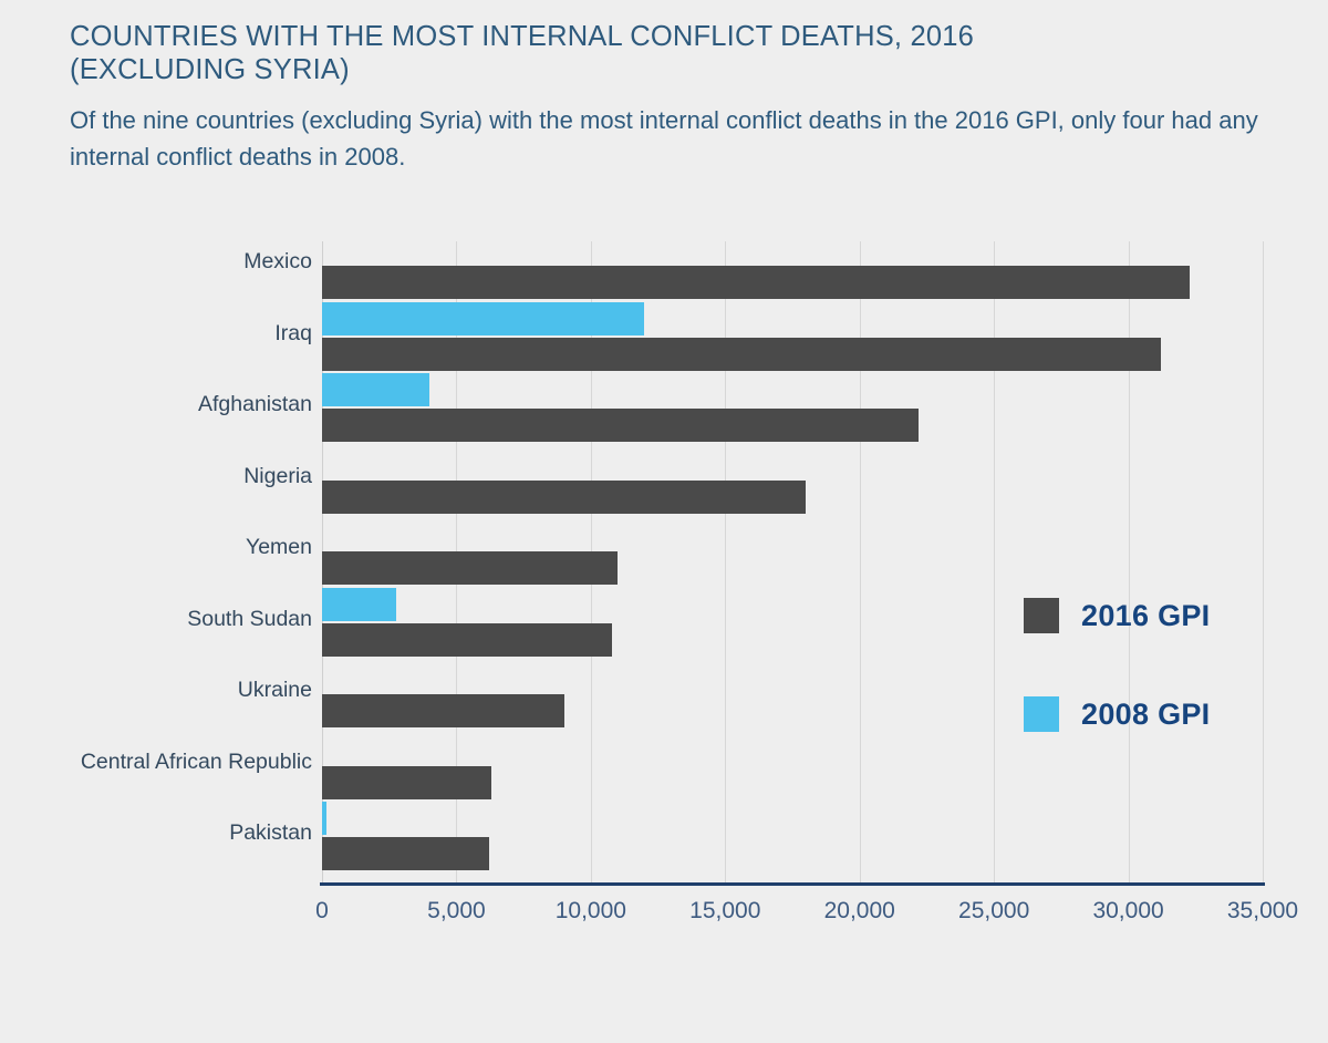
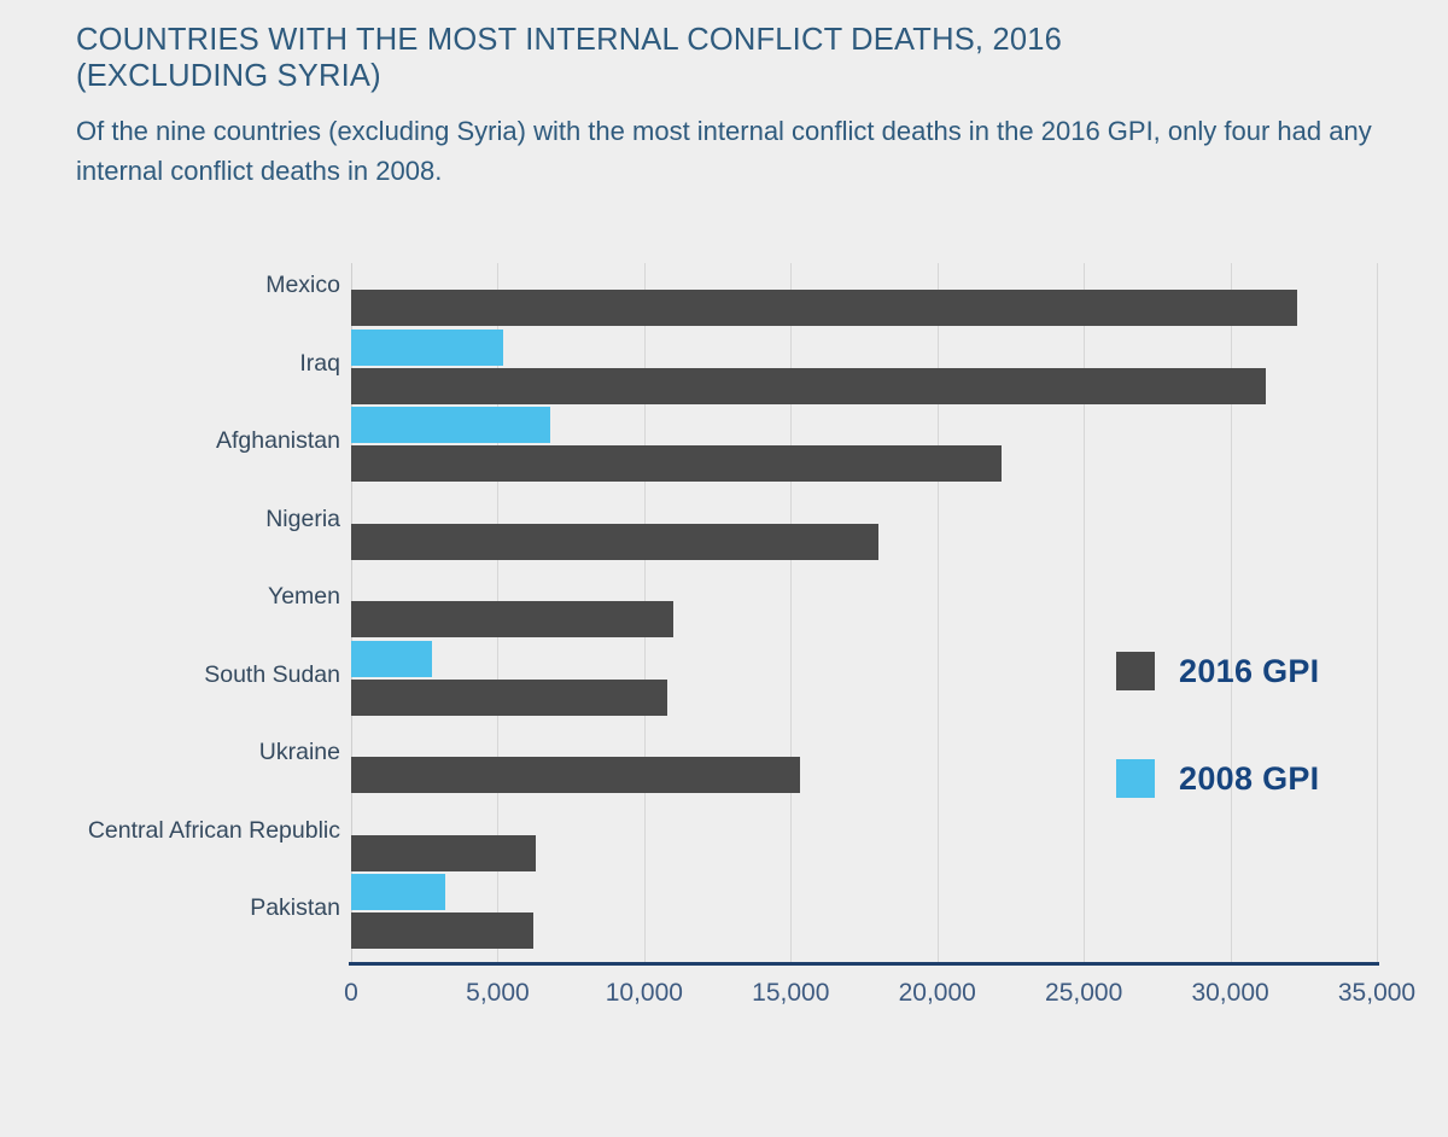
2008 GPI/Iraq: 12000 -> 5200
2008 GPI/Afghanistan: 4000 -> 6800
2016 GPI/Ukraine: 9000 -> 15300
2008 GPI/Pakistan: 200 -> 3200
